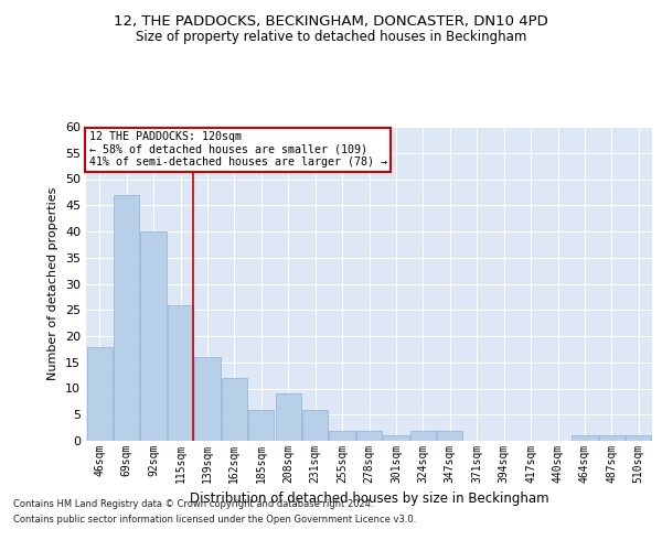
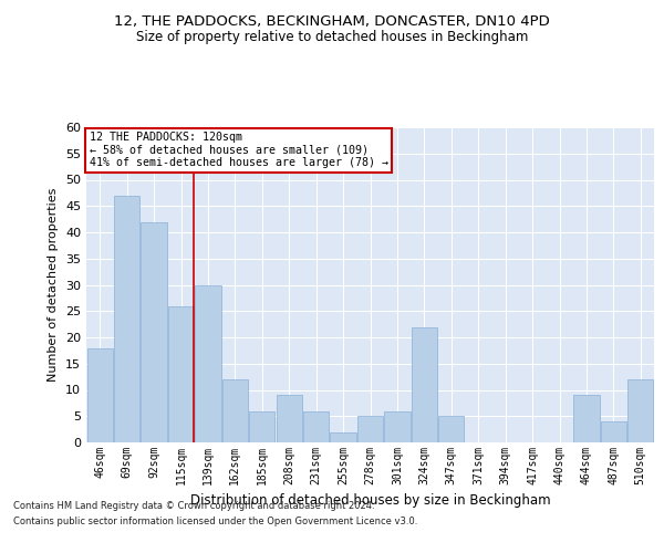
92sqm: 40 -> 42
139sqm: 16 -> 30
278sqm: 2 -> 5
301sqm: 1 -> 6
324sqm: 2 -> 22
347sqm: 2 -> 5
464sqm: 1 -> 9
487sqm: 1 -> 4
510sqm: 1 -> 12
